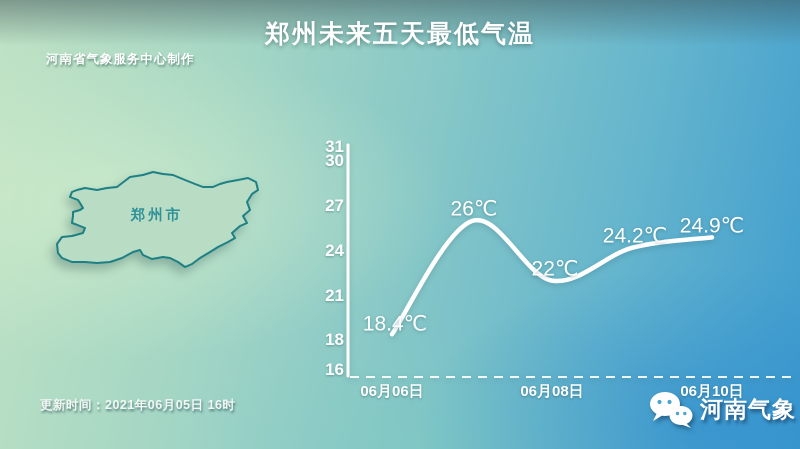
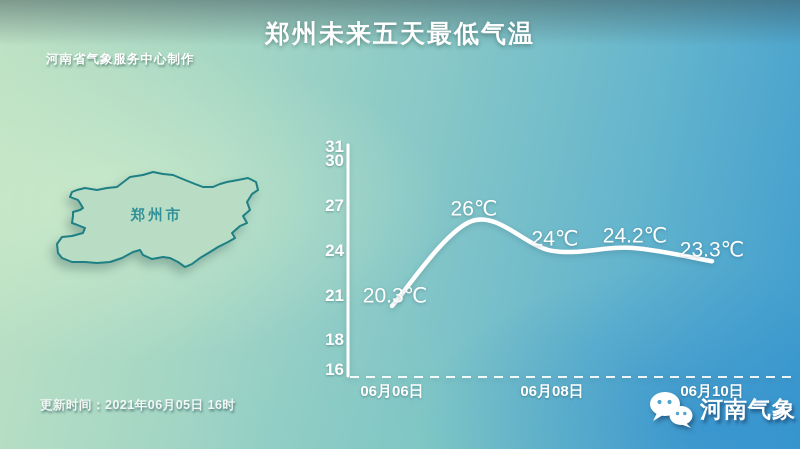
06月06日: 18.4 -> 20.3
06月08日: 22 -> 24
06月10日: 24.9 -> 23.3
